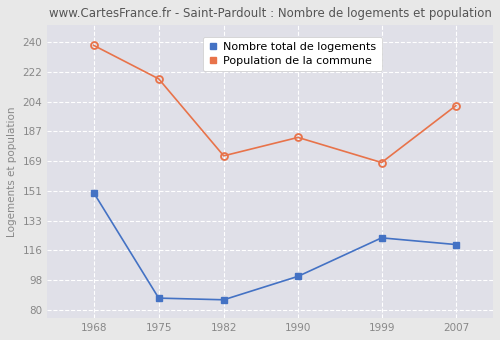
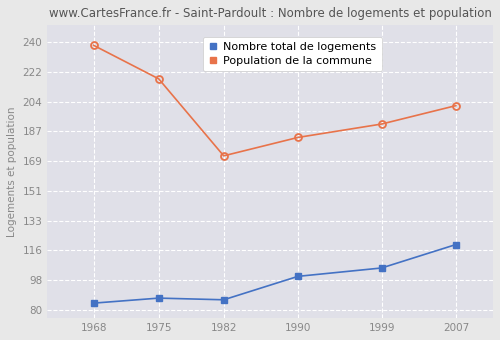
Nombre total de logements/1968: 150 -> 84
Nombre total de logements/1999: 123 -> 105
Population de la commune/1999: 168 -> 191
